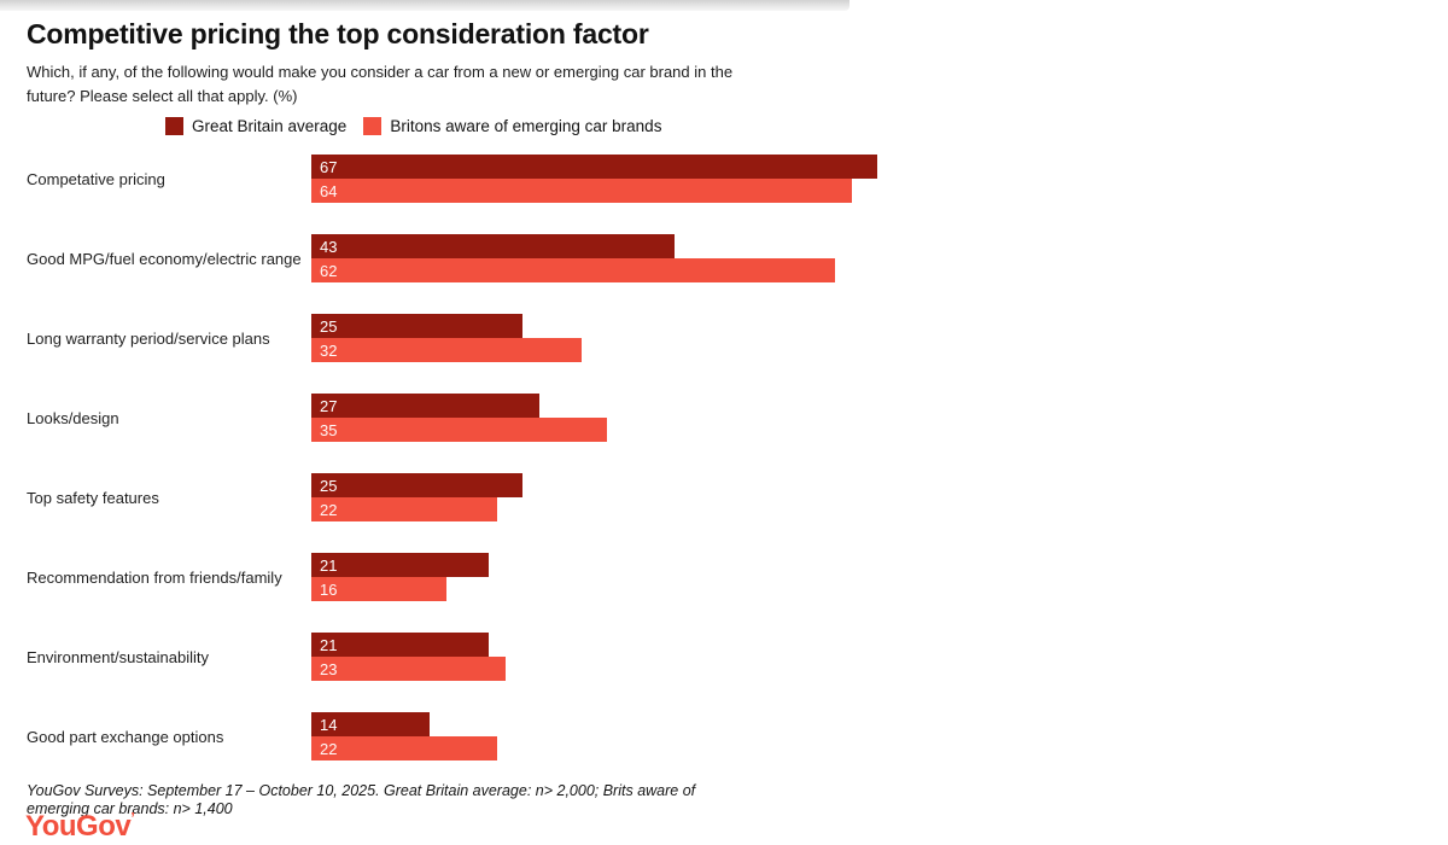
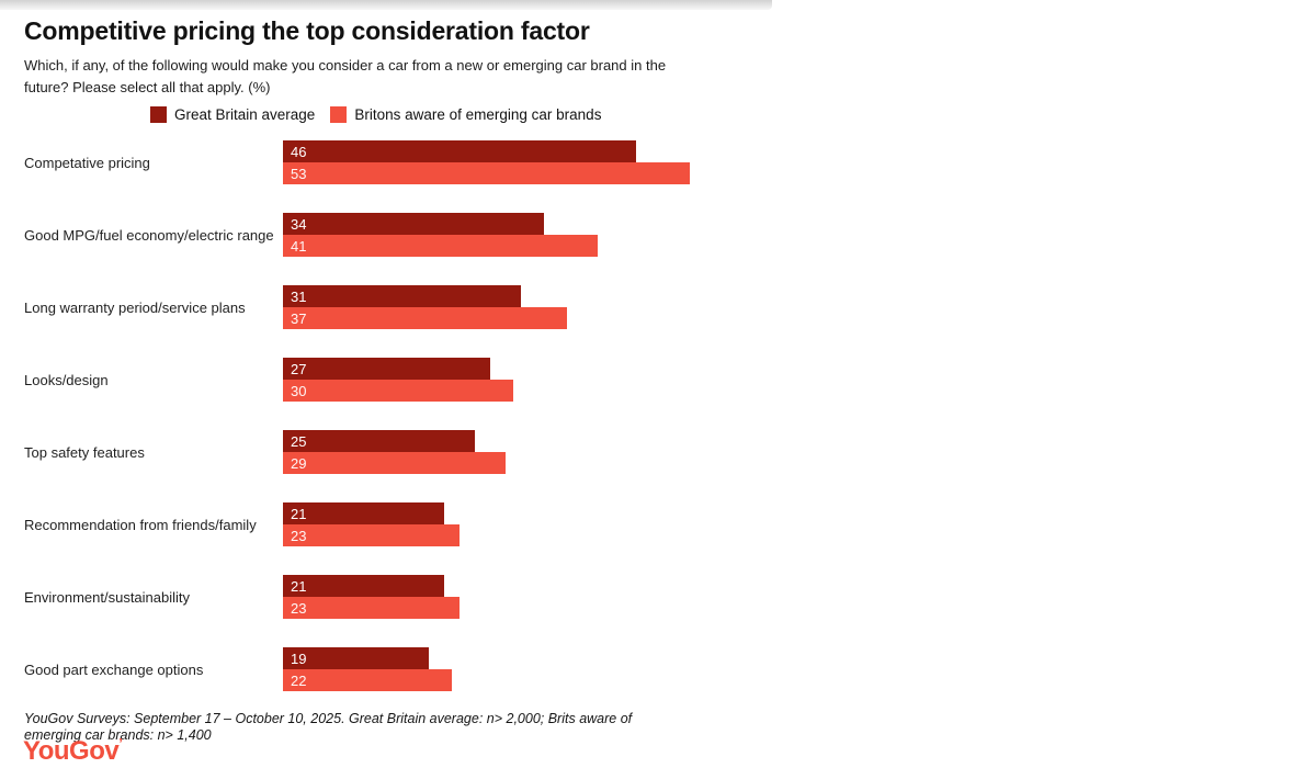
Great Britain average/Competative pricing: 67 -> 46
Britons aware of emerging car brands/Competative pricing: 64 -> 53
Great Britain average/Good MPG/fuel economy/electric range: 43 -> 34
Britons aware of emerging car brands/Good MPG/fuel economy/electric range: 62 -> 41
Great Britain average/Long warranty period/service plans: 25 -> 31
Britons aware of emerging car brands/Long warranty period/service plans: 32 -> 37
Britons aware of emerging car brands/Looks/design: 35 -> 30
Britons aware of emerging car brands/Top safety features: 22 -> 29
Britons aware of emerging car brands/Recommendation from friends/family: 16 -> 23
Great Britain average/Good part exchange options: 14 -> 19
